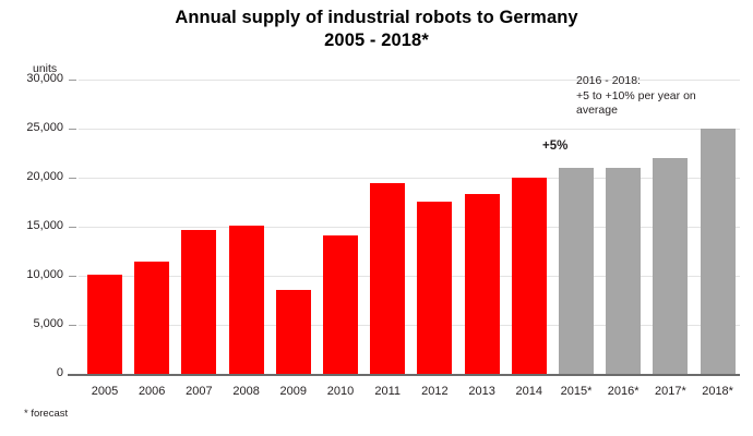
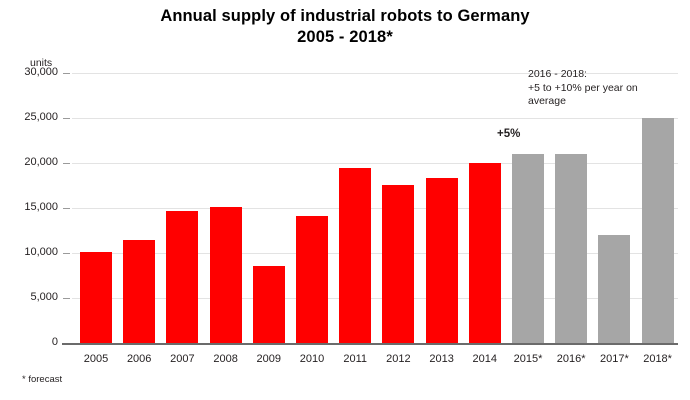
2017*: 22000 -> 12000
